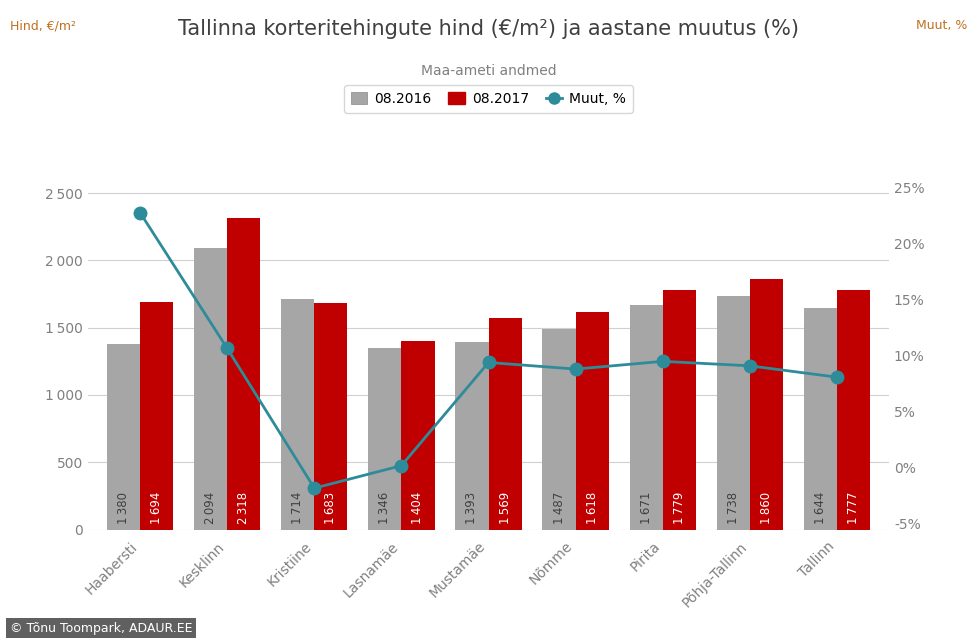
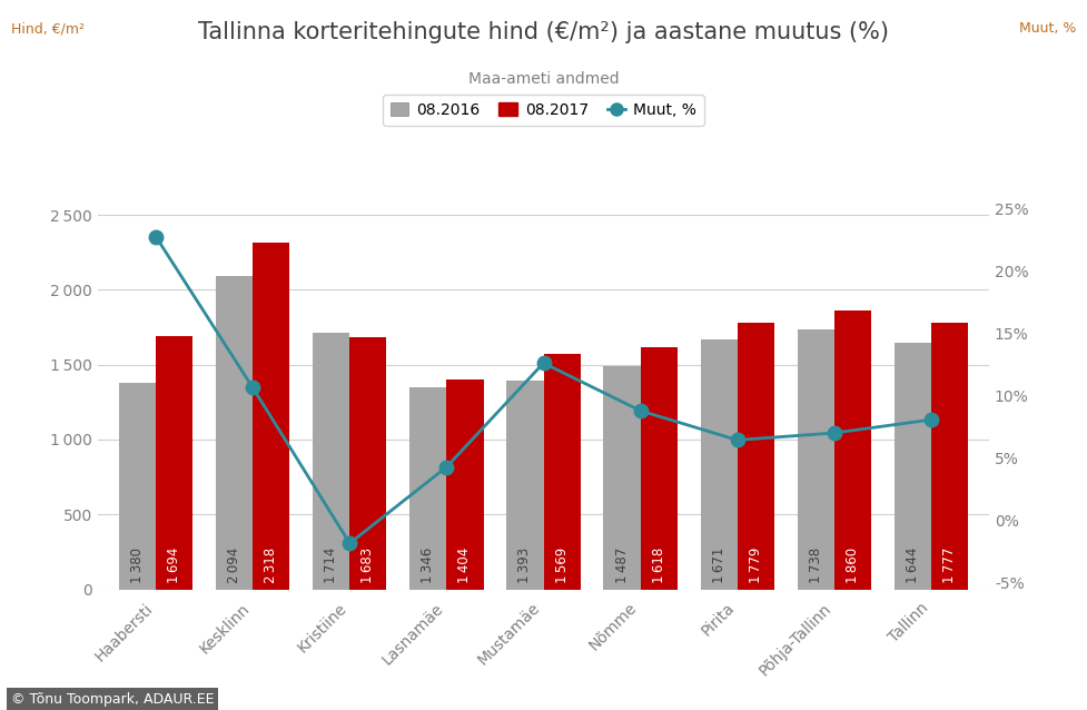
Muut, %/Lasnamäe: 0.2% -> 4.3%
Muut, %/Mustamäe: 9.4% -> 12.6%
Muut, %/Pirita: 9.5% -> 6.5%
Muut, %/Põhja-Tallinn: 9.1% -> 7.0%
